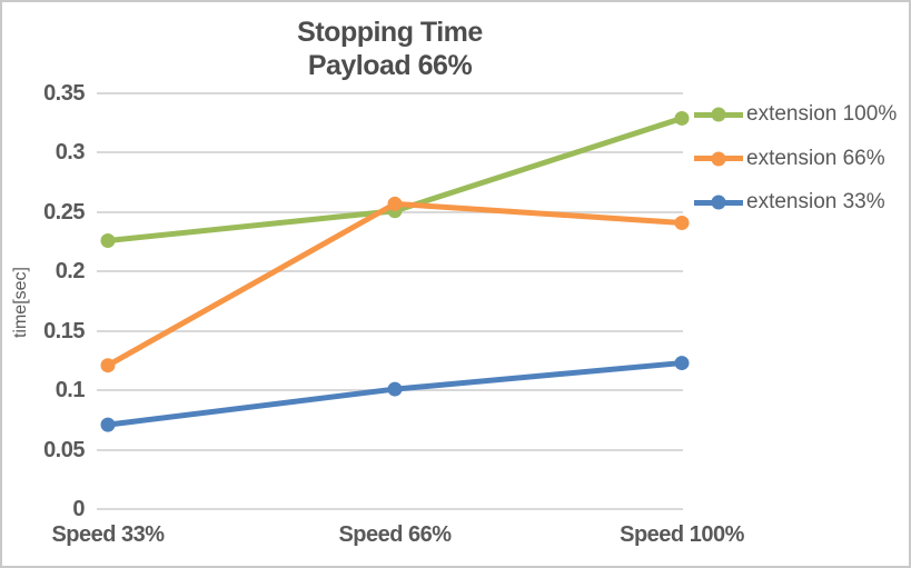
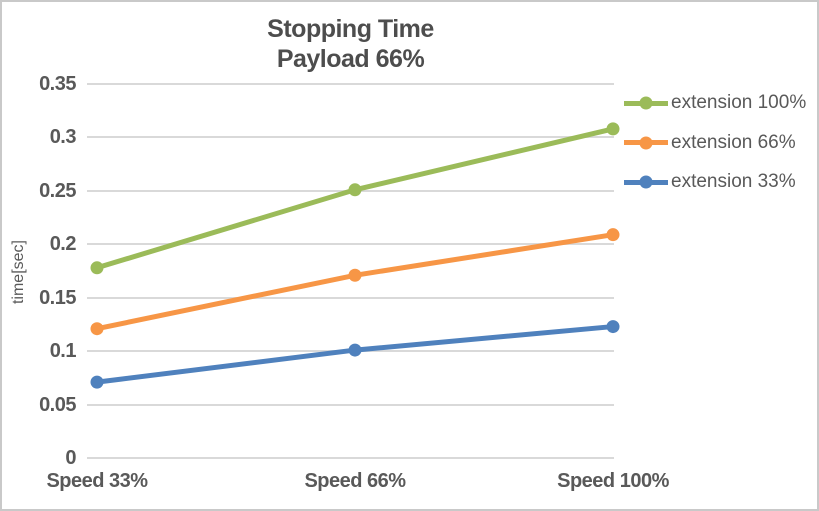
extension 100%/Speed 33%: 0.226 -> 0.178
extension 66%/Speed 66%: 0.257 -> 0.171
extension 100%/Speed 100%: 0.329 -> 0.308
extension 66%/Speed 100%: 0.241 -> 0.209
